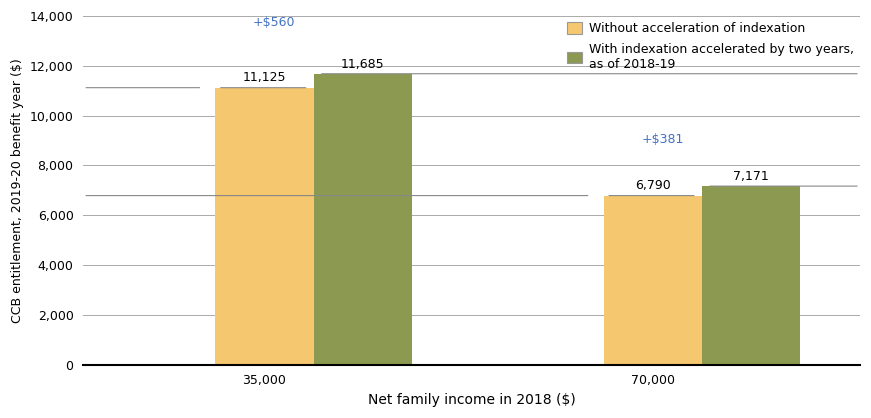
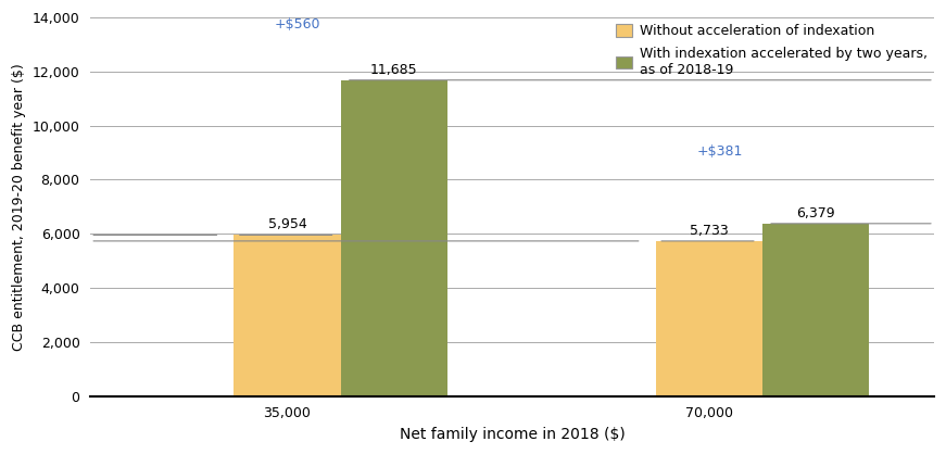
Without acceleration of indexation/35,000: 11,125 -> 5,954
Without acceleration of indexation/70,000: 6,790 -> 5,733
With indexation accelerated by two years, as of 2018-19/70,000: 7,171 -> 6,379
